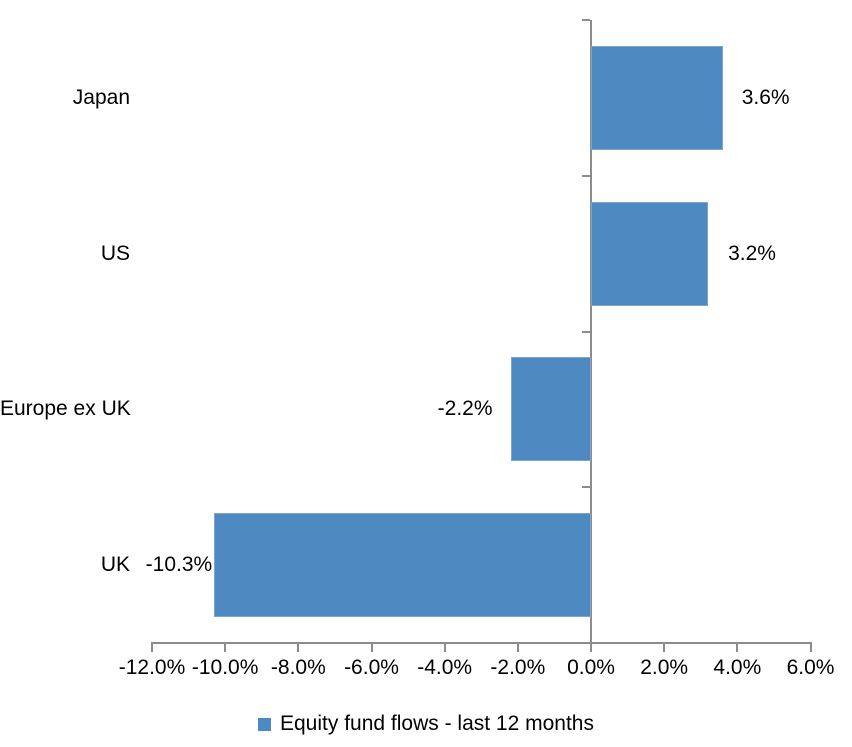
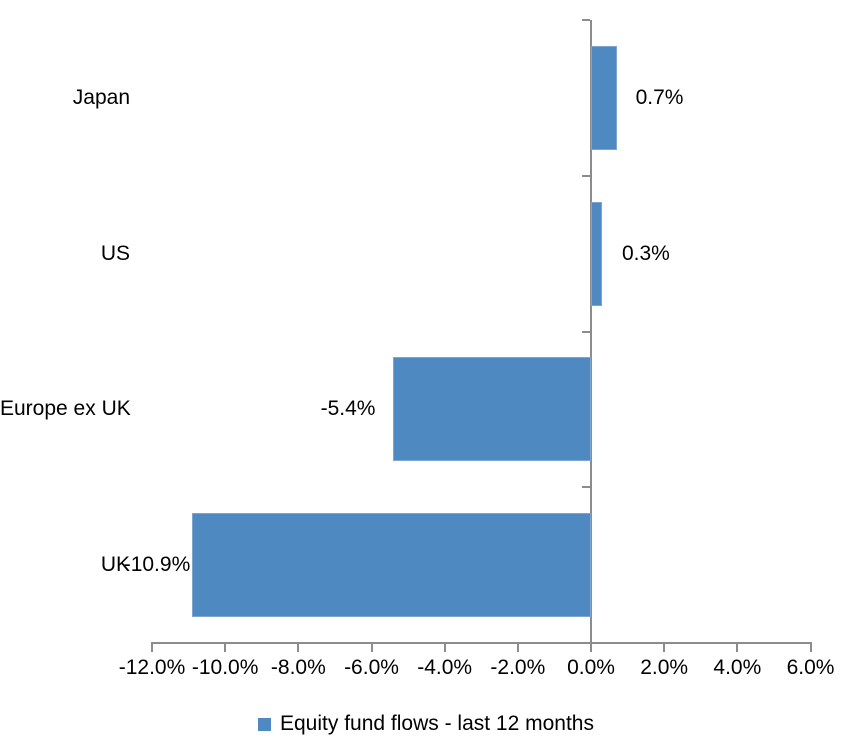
Japan: 3.6% -> 0.7%
US: 3.2% -> 0.3%
Europe ex UK: -2.2% -> -5.4%
UK: -10.3% -> -10.9%
